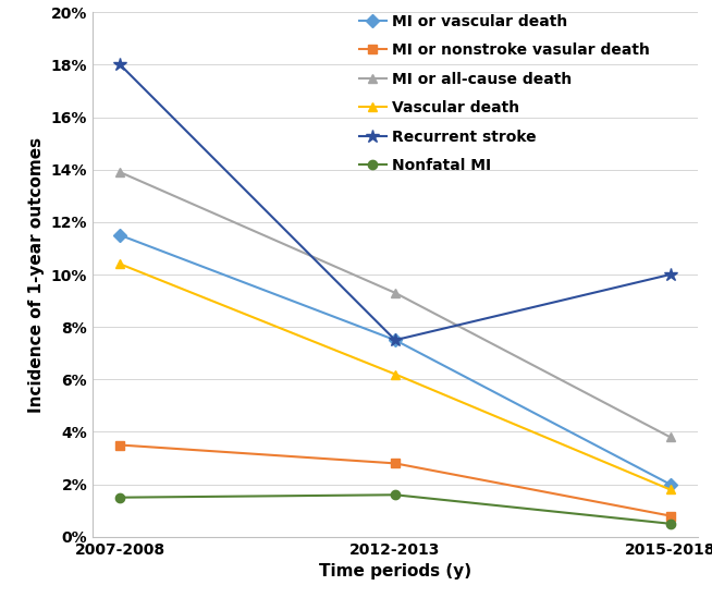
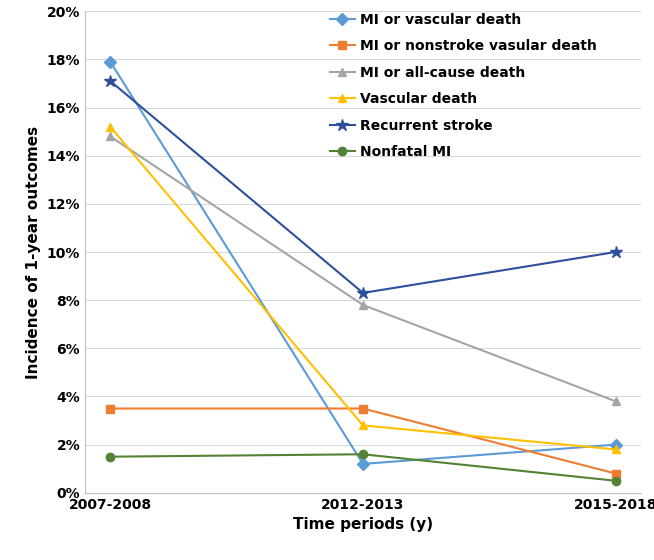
MI or vascular death/2007-2008: 11.5% -> 17.9%
MI or all-cause death/2007-2008: 13.9% -> 14.8%
Vascular death/2007-2008: 10.4% -> 15.2%
Recurrent stroke/2007-2008: 18.0% -> 17.1%
MI or vascular death/2012-2013: 7.5% -> 1.2%
MI or nonstroke vasular death/2012-2013: 2.8% -> 3.5%
MI or all-cause death/2012-2013: 9.3% -> 7.8%
Vascular death/2012-2013: 6.2% -> 2.8%
Recurrent stroke/2012-2013: 7.5% -> 8.3%
